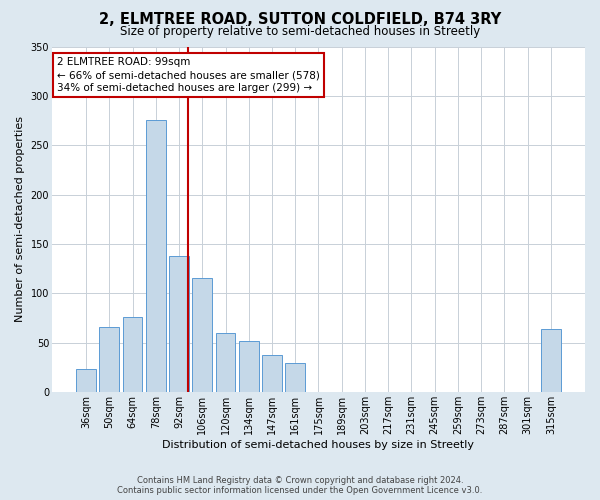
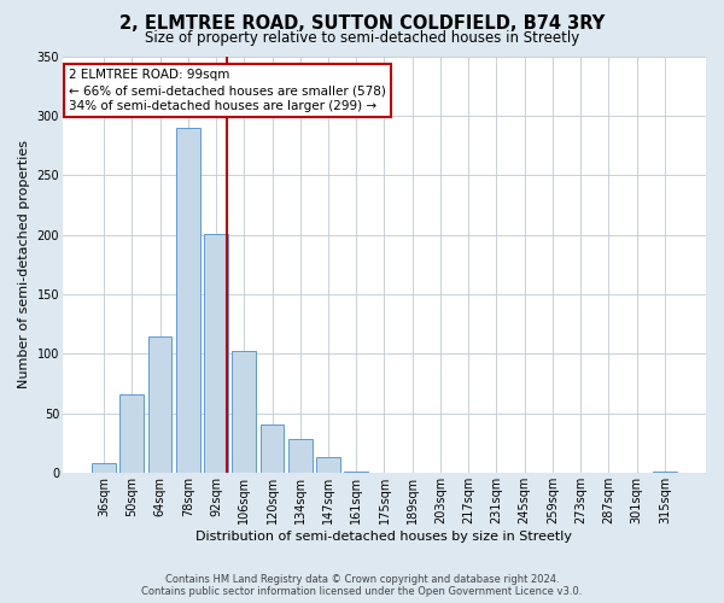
36sqm: 24 -> 8
64sqm: 76 -> 115
78sqm: 276 -> 290
92sqm: 138 -> 201
106sqm: 116 -> 103
120sqm: 60 -> 41
134sqm: 52 -> 29
147sqm: 38 -> 13
161sqm: 30 -> 1
315sqm: 64 -> 1
